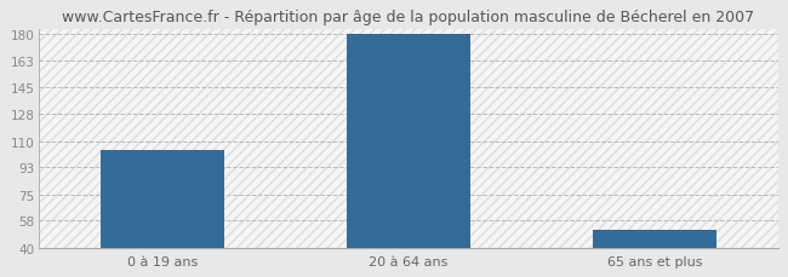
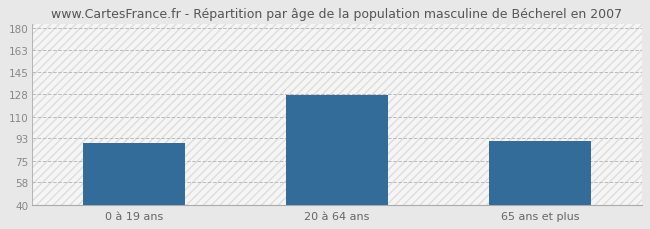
0 à 19 ans: 104 -> 89
20 à 64 ans: 180 -> 127
65 ans et plus: 52 -> 91
